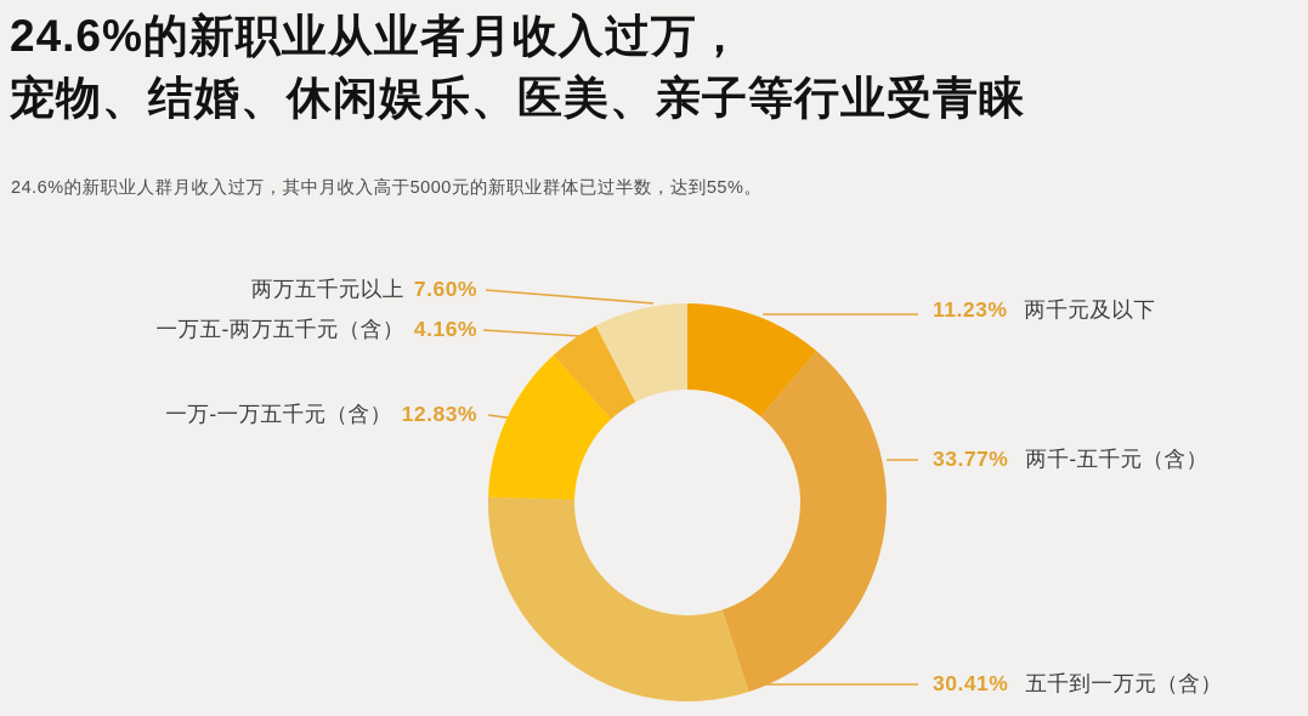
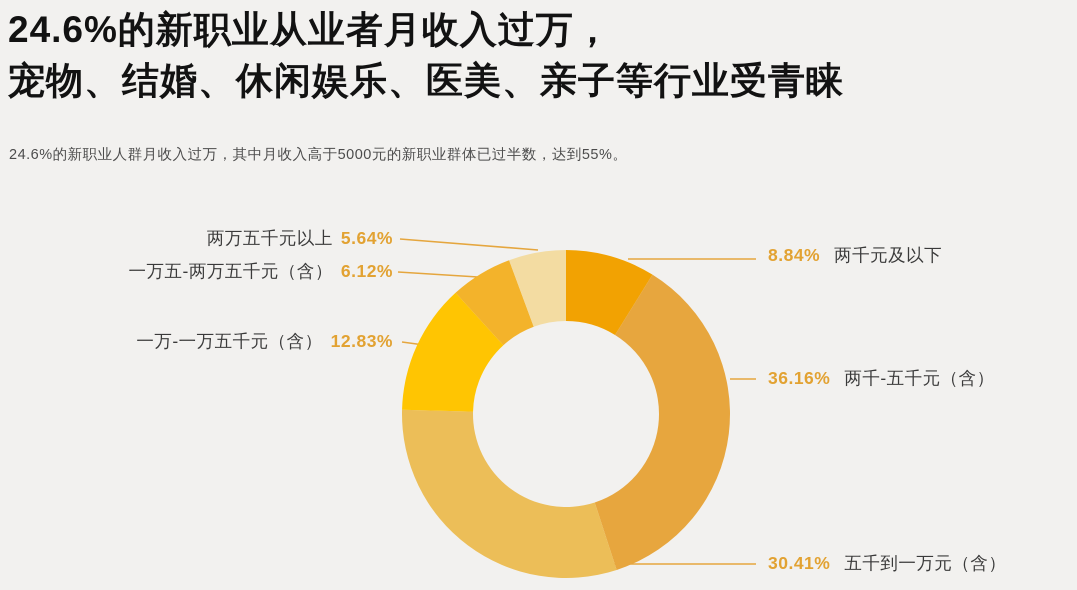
两千元及以下: 11.23% -> 8.84%
两千-五千元（含）: 33.77% -> 36.16%
一万五-两万五千元（含）: 4.16% -> 6.12%
两万五千元以上: 7.60% -> 5.64%
